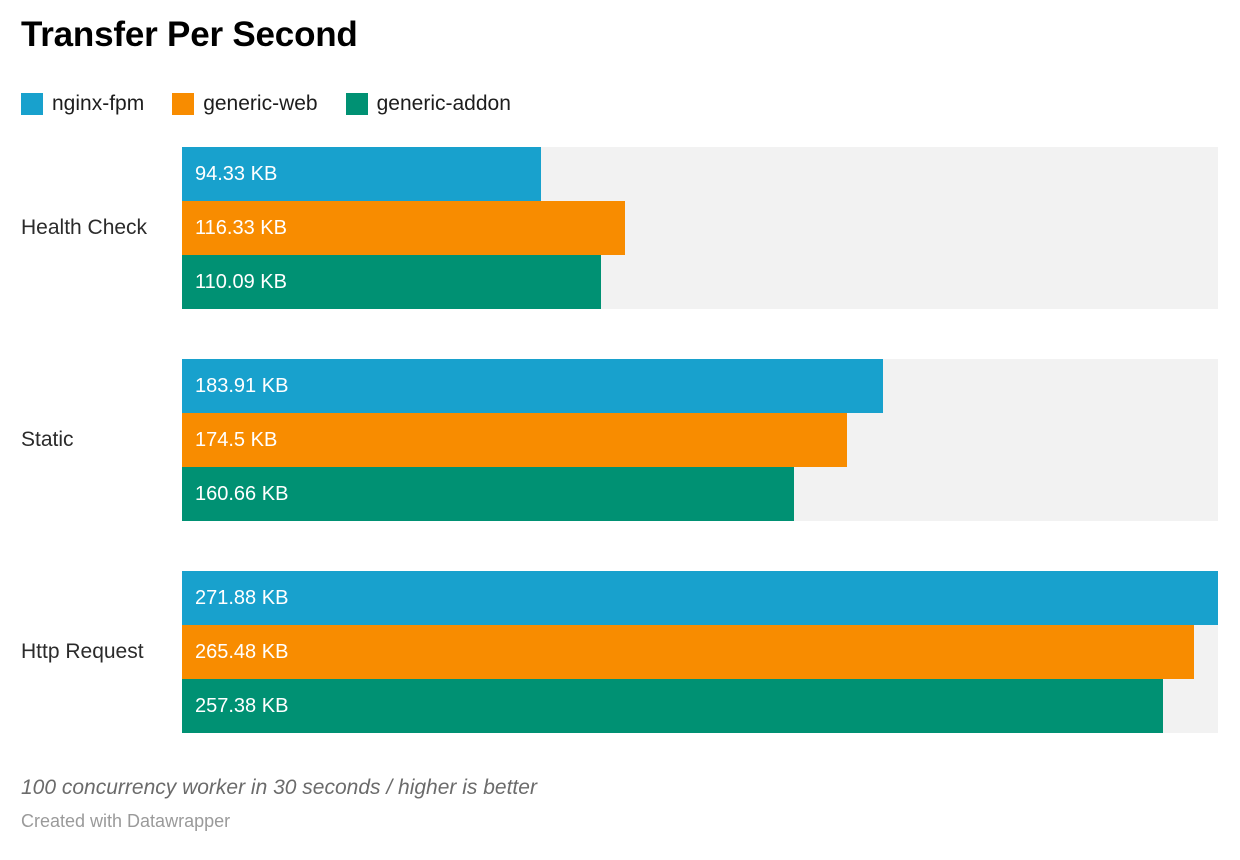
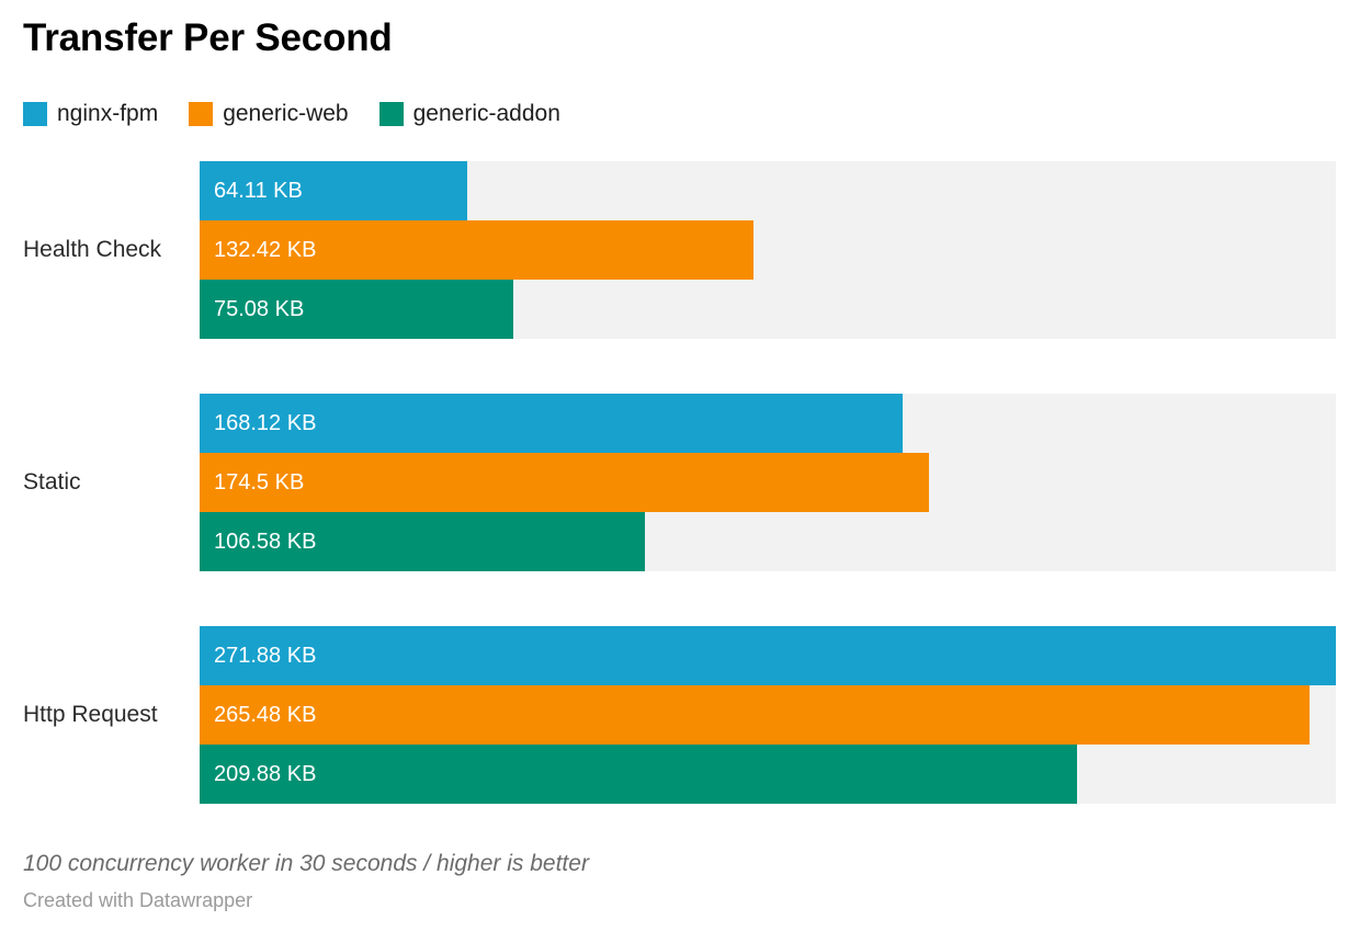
nginx-fpm/Health Check: 94.33 -> 64.11
generic-web/Health Check: 116.33 -> 132.42
generic-addon/Health Check: 110.09 -> 75.08
nginx-fpm/Static: 183.91 -> 168.12
generic-addon/Static: 160.66 -> 106.58
generic-addon/Http Request: 257.38 -> 209.88
